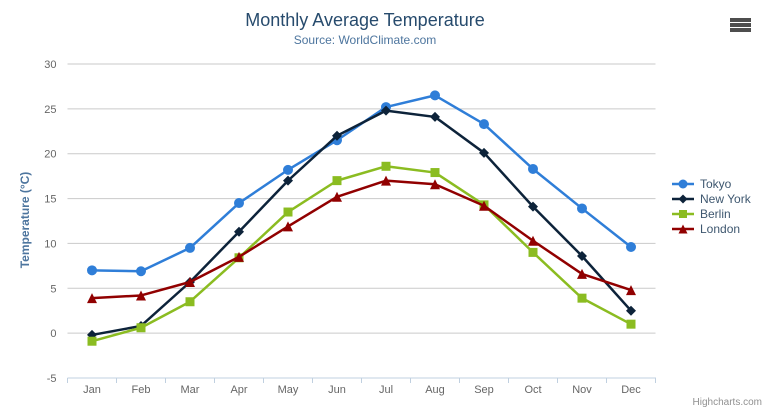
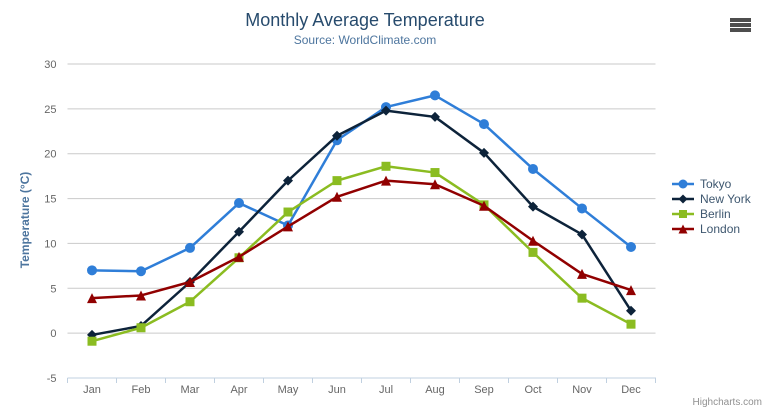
Tokyo/May: 18 -> 12
New York/Nov: 9 -> 11
